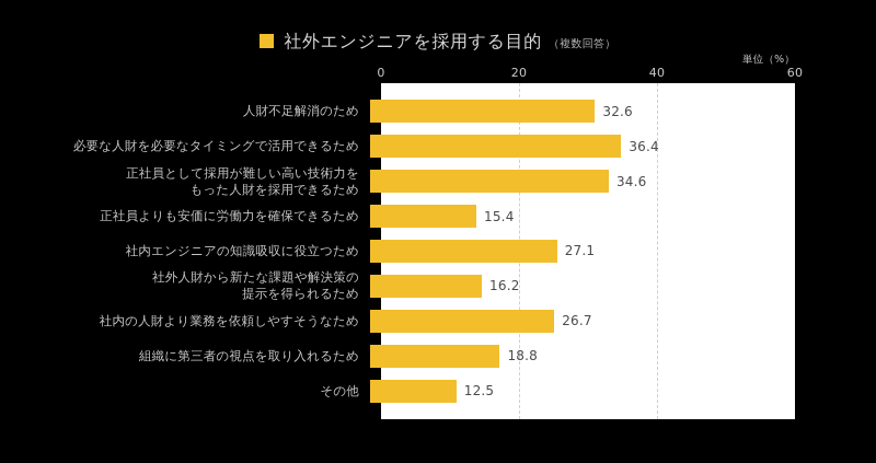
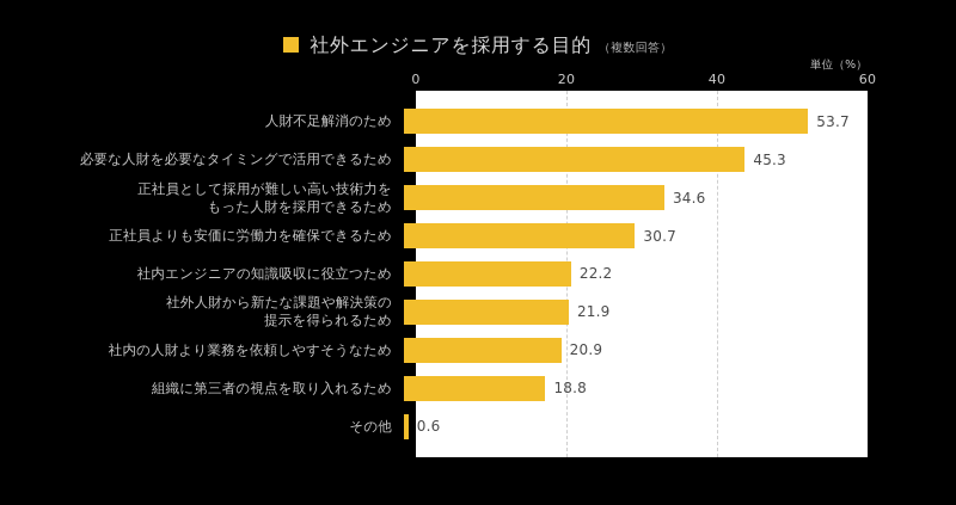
人財不足解消のため: 32.6 -> 53.7
必要な人財を必要なタイミングで活用できるため: 36.4 -> 45.3
正社員よりも安価に労働力を確保できるため: 15.4 -> 30.7
社内エンジニアの知識吸収に役立つため: 27.1 -> 22.2
社外人財から新たな課題や解決策の 提示を得られるため: 16.2 -> 21.9
社内の人財より業務を依頼しやすそうなため: 26.7 -> 20.9
その他: 12.5 -> 0.6
